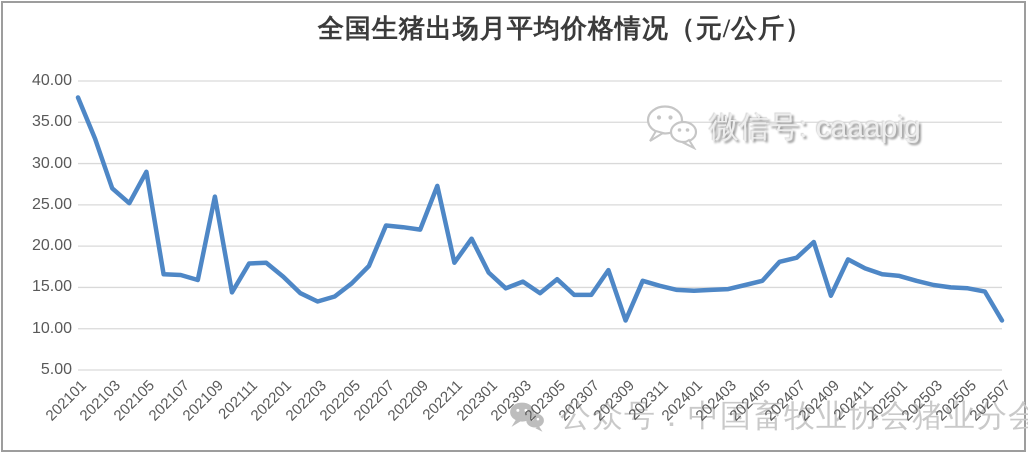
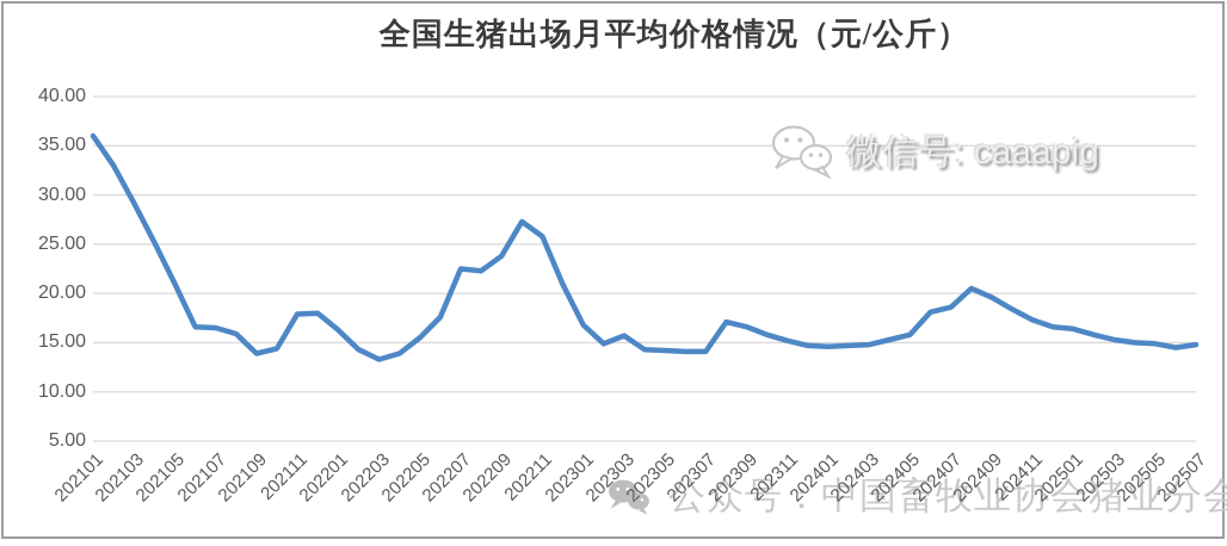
202101: 38 -> 36
202103: 27 -> 29
202105: 29 -> 21
202109: 26 -> 14
202209: 22 -> 24
202211: 18 -> 26
202305: 16 -> 14
202309: 11 -> 17
202409: 14 -> 20
202507: 11 -> 15
